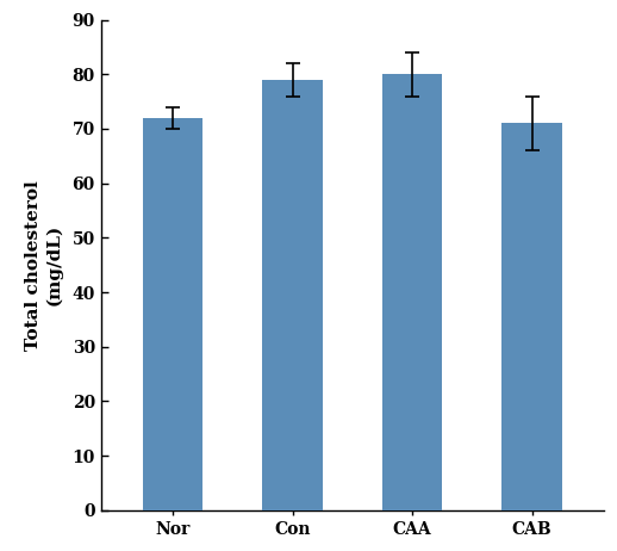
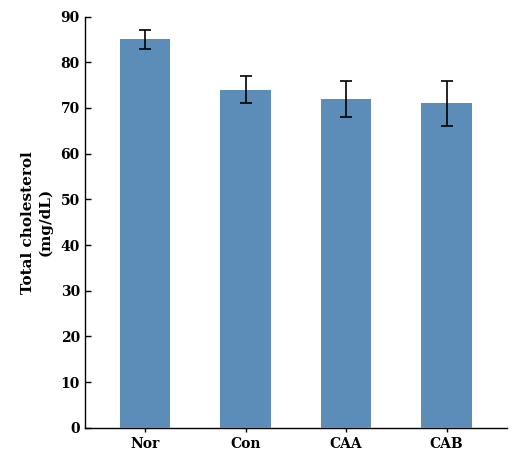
Nor: 72 -> 85
Con: 79 -> 74
CAA: 80 -> 72
